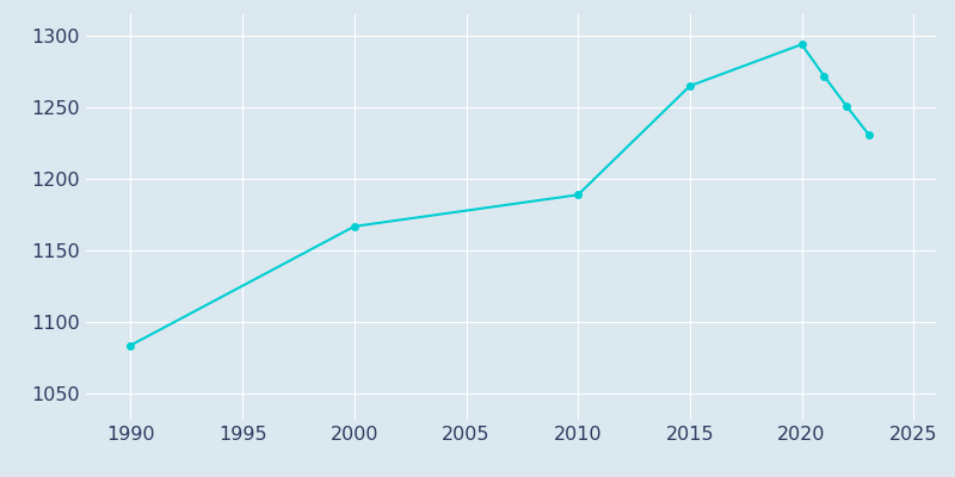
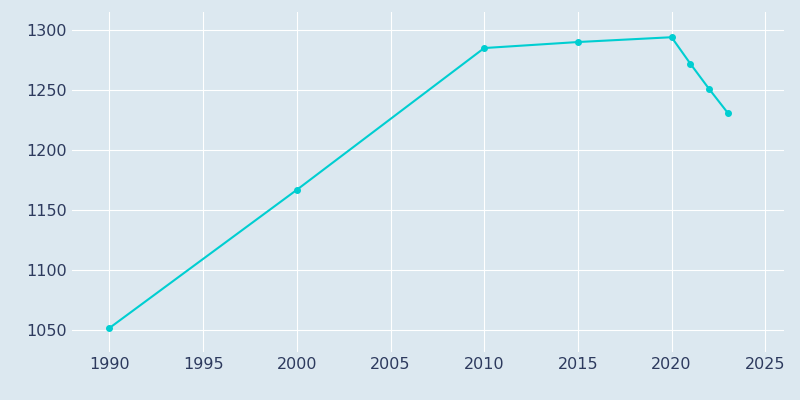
1990: 1084 -> 1052
2010: 1189 -> 1285
2015: 1265 -> 1290
